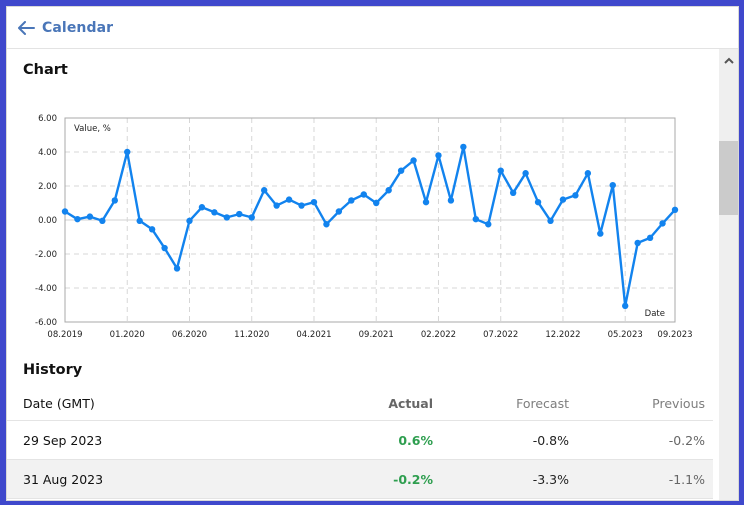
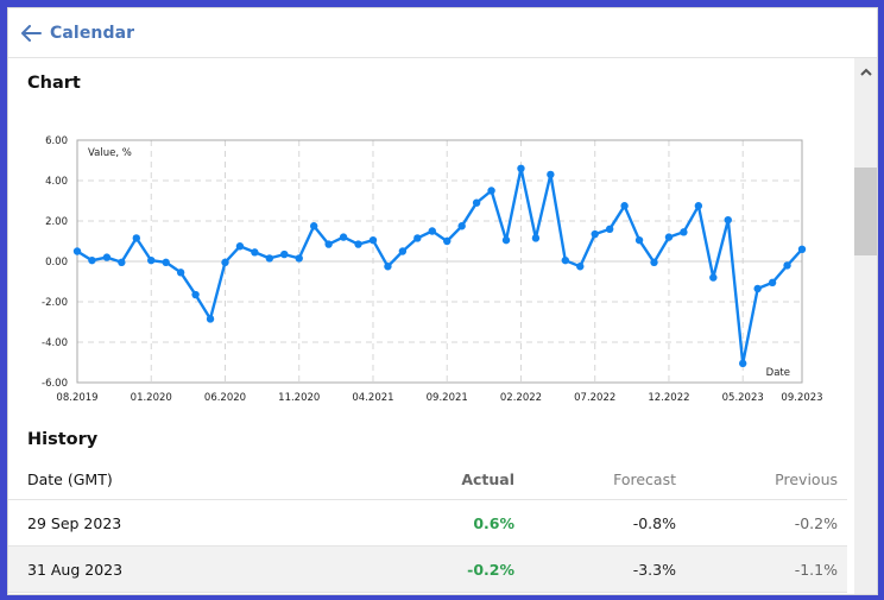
01.2020: 4.0 -> 0.1
02.2022: 3.8 -> 4.6
07.2022: 2.9 -> 1.4
